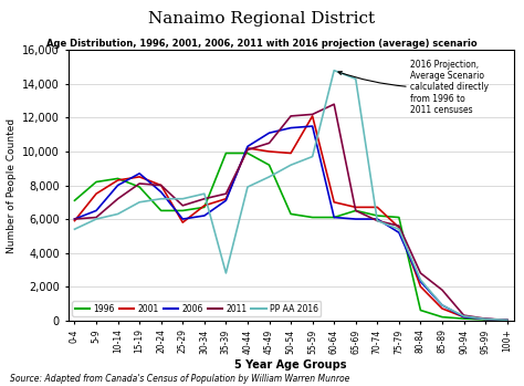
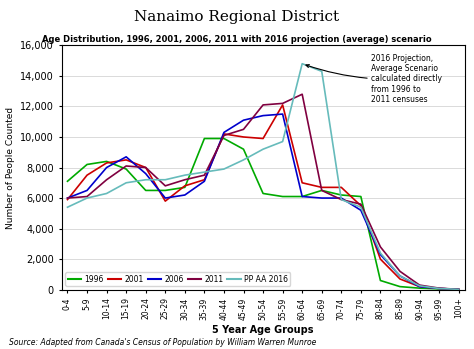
PP AA 2016/35-39: 2,800 -> 7,700
2011/85-89: 1,800 -> 1,200
